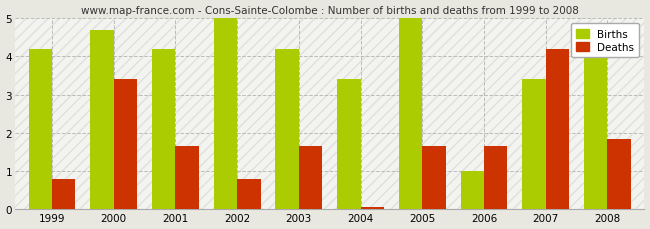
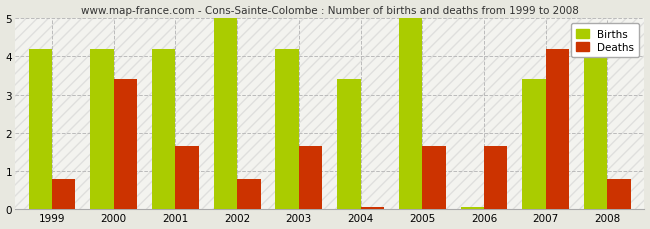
Births/2000: 4.70 -> 4.20
Births/2006: 1.00 -> 0.05
Deaths/2008: 1.85 -> 0.80
